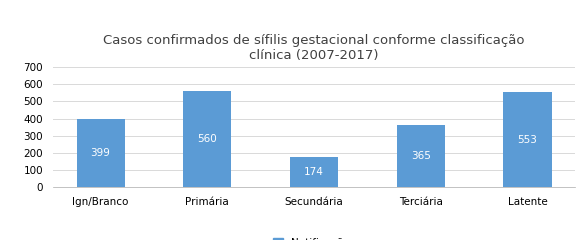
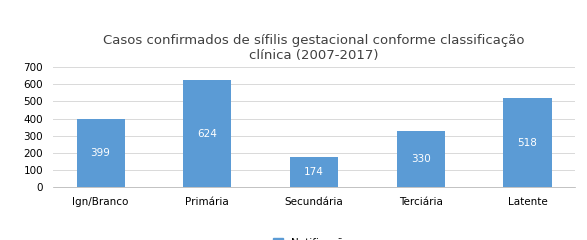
Primária: 560 -> 624
Terciária: 365 -> 330
Latente: 553 -> 518
